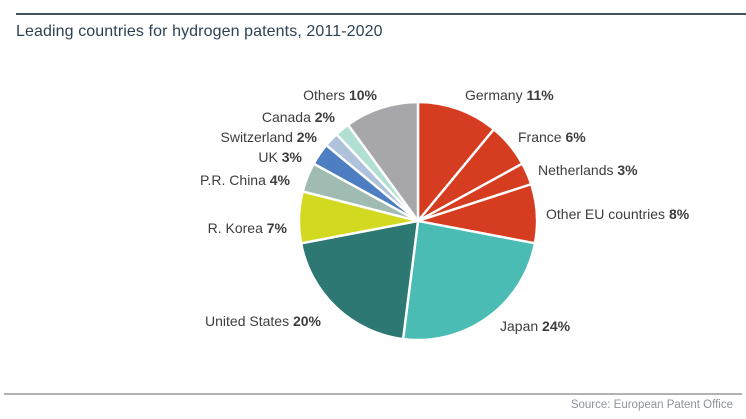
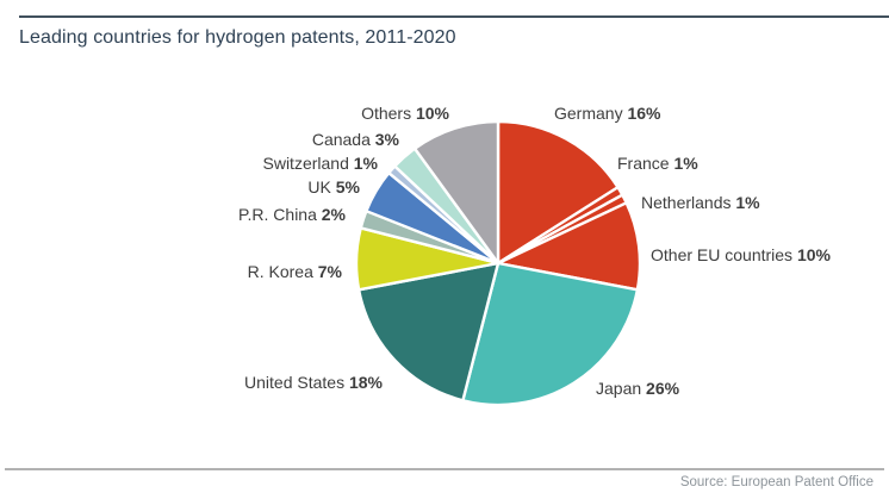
Germany: 11% -> 16%
France: 6% -> 1%
Netherlands: 3% -> 1%
Other EU countries: 8% -> 10%
Japan: 24% -> 26%
United States: 20% -> 18%
P.R. China: 4% -> 2%
UK: 3% -> 5%
Switzerland: 2% -> 1%
Canada: 2% -> 3%
